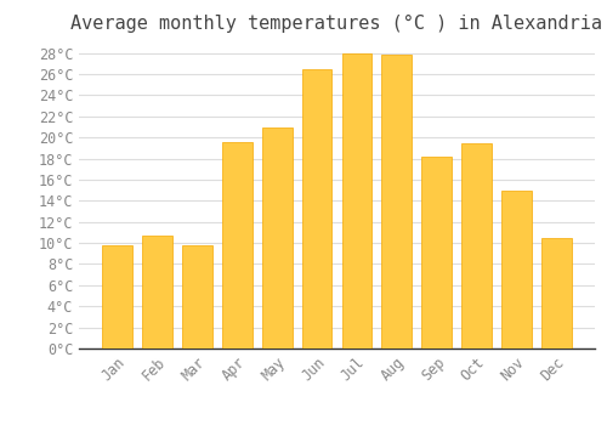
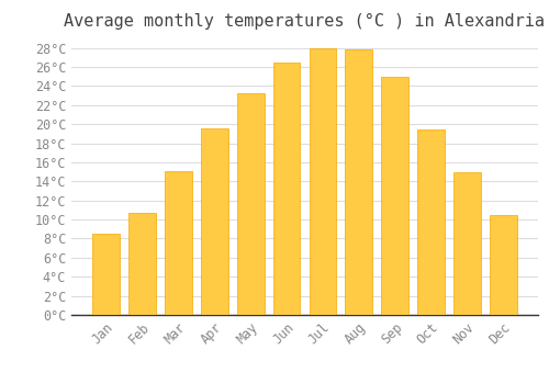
Jan: 9.8°C -> 8.5°C
Mar: 9.8°C -> 15.1°C
May: 21.0°C -> 23.3°C
Sep: 18.2°C -> 25.0°C
